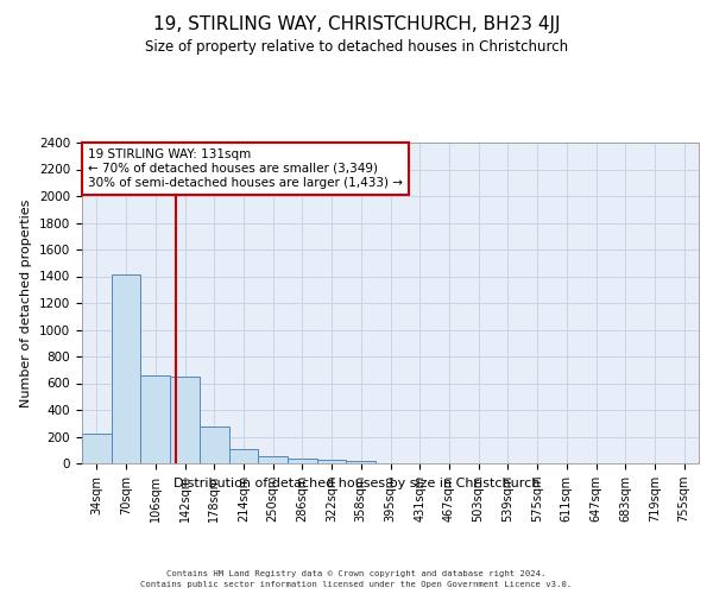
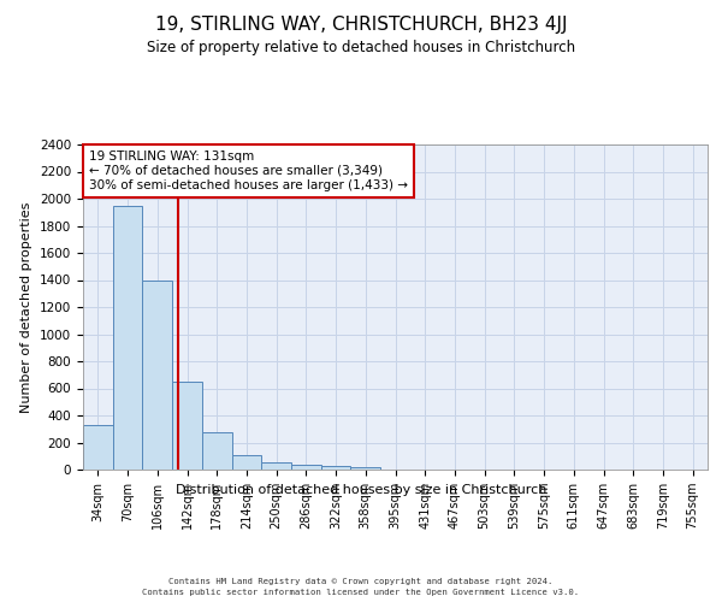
34sqm: 220 -> 320
70sqm: 1410 -> 1950
106sqm: 660 -> 1400
